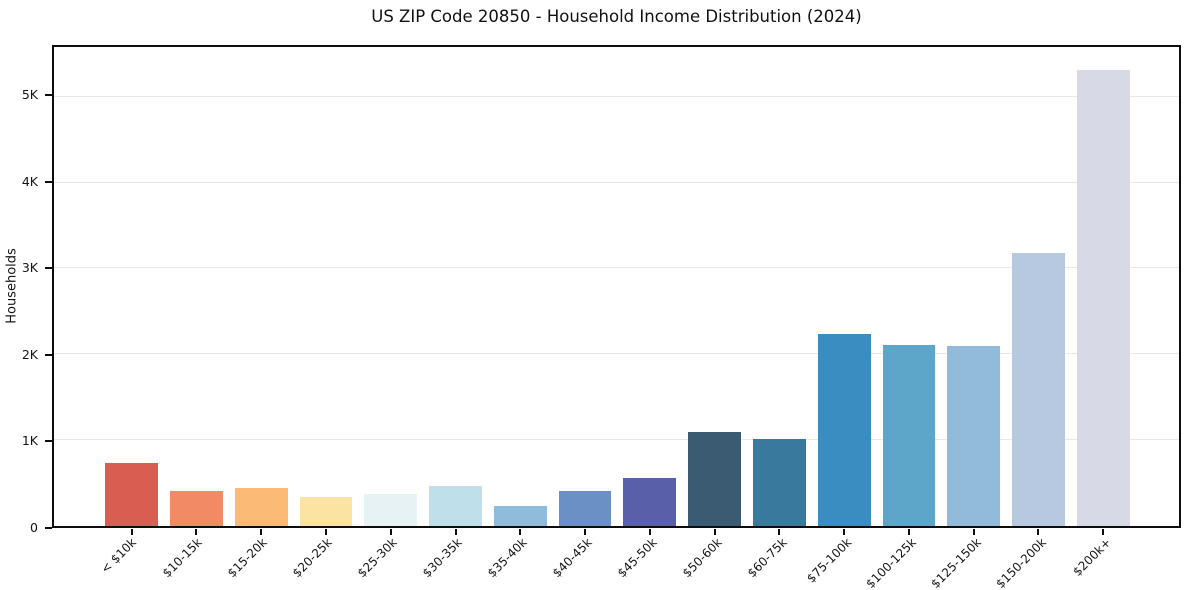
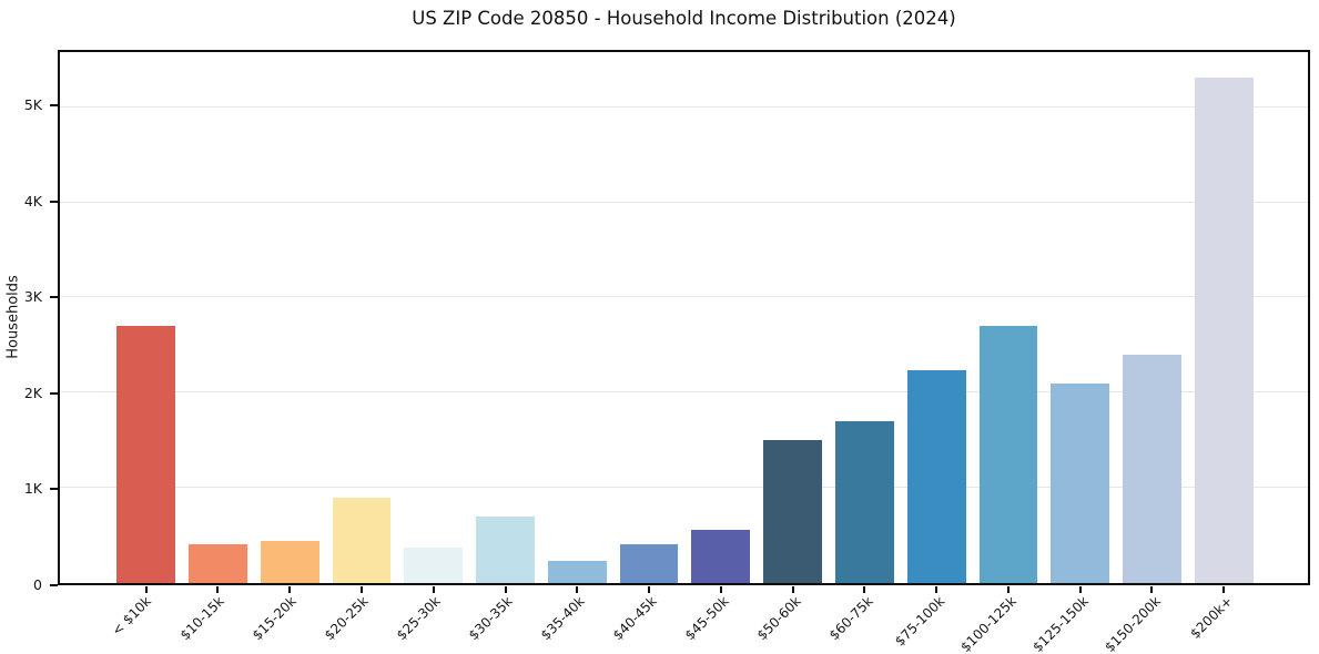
< $10k: 0.7K -> 2.7K
$20-25k: 0.3K -> 0.9K
$30-35k: 0.5K -> 0.7K
$50-60k: 1.1K -> 1.5K
$60-75k: 1.0K -> 1.7K
$100-125k: 2.1K -> 2.7K
$150-200k: 3.2K -> 2.4K
